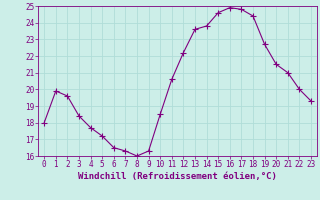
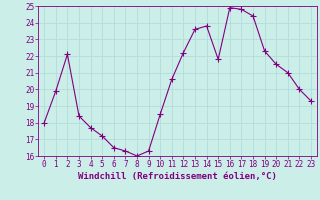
2: 19.6 -> 22.1
15: 24.6 -> 21.8
19: 22.7 -> 22.3
